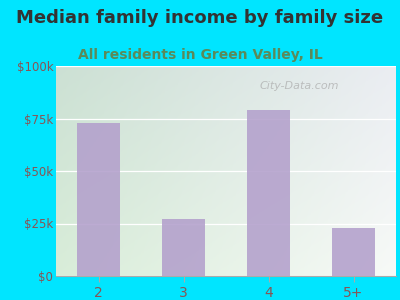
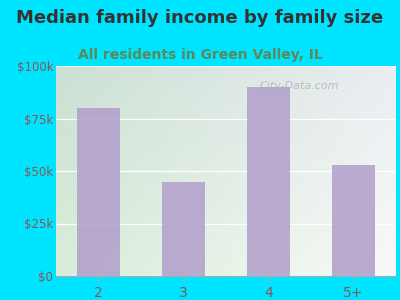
2: $73k -> $80k
3: $27k -> $45k
4: $79k -> $90k
5+: $23k -> $53k
